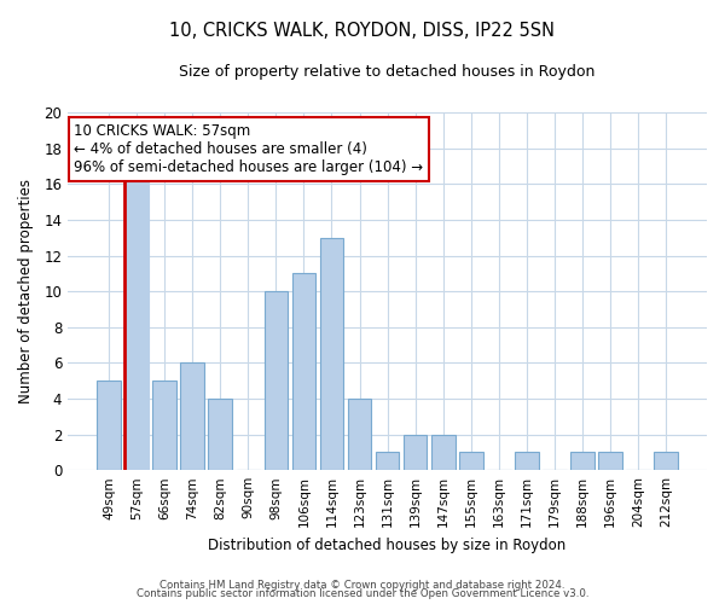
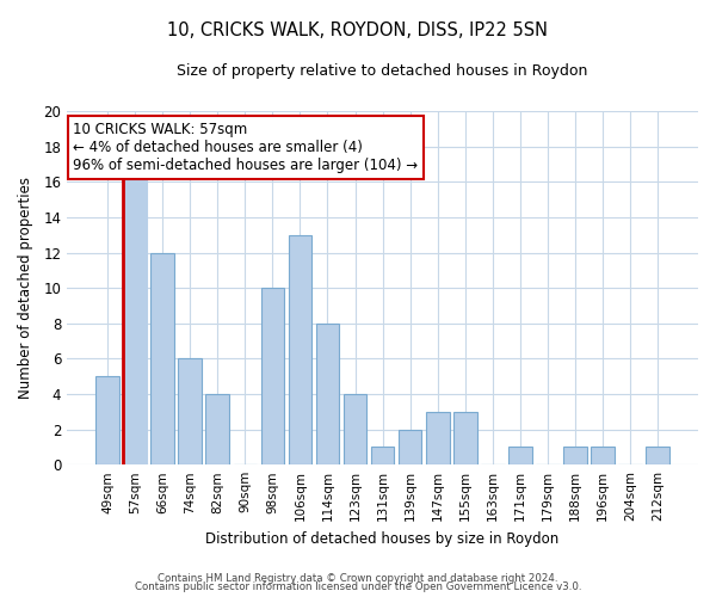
66sqm: 5 -> 12
106sqm: 11 -> 13
114sqm: 13 -> 8
147sqm: 2 -> 3
155sqm: 1 -> 3
